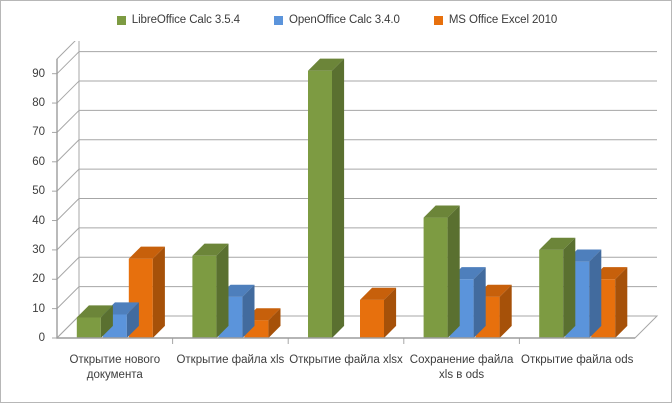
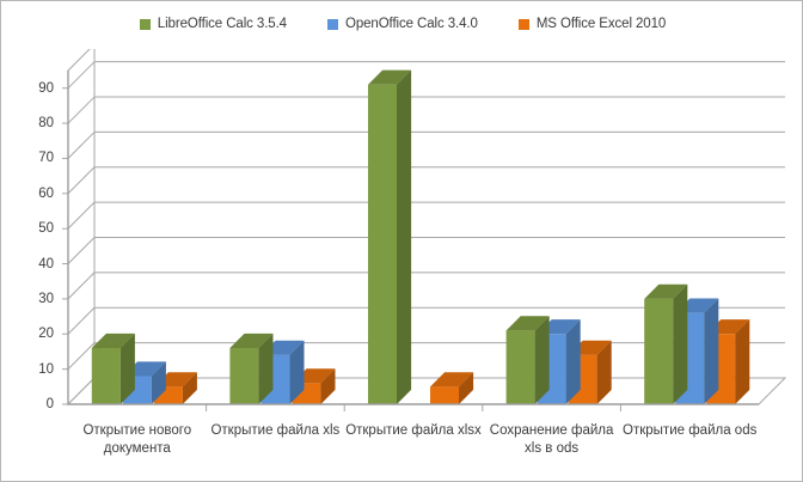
LibreOffice Calc 3.5.4/Открытие нового документа: 7 -> 16
MS Office Excel 2010/Открытие нового документа: 27 -> 5
LibreOffice Calc 3.5.4/Открытие файла xls: 28 -> 16
MS Office Excel 2010/Открытие файла xlsx: 13 -> 5
LibreOffice Calc 3.5.4/Сохранение файла xls в ods: 41 -> 21
